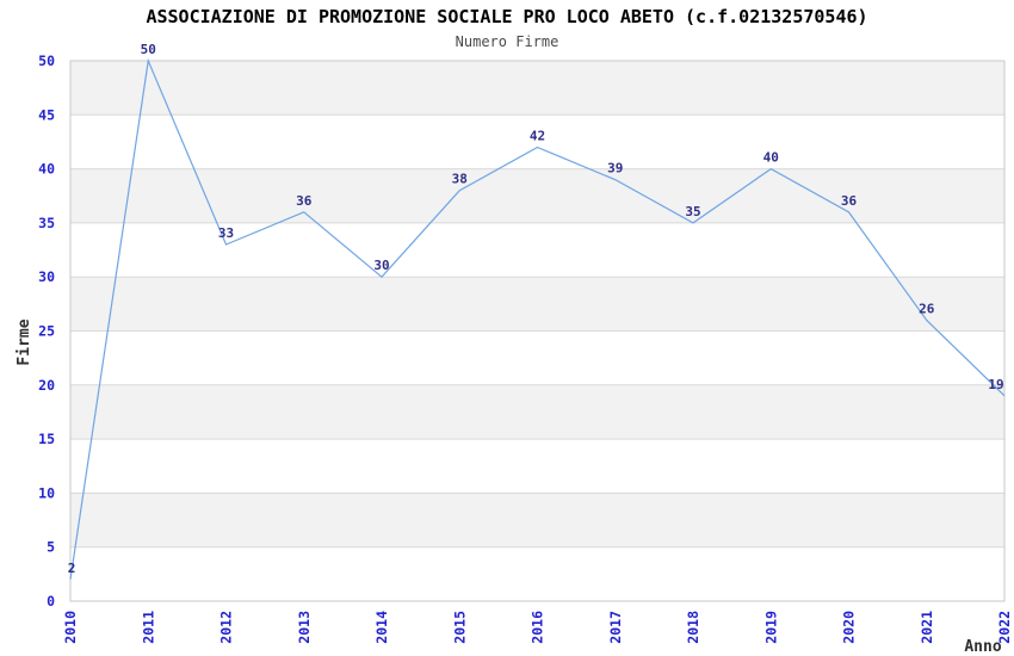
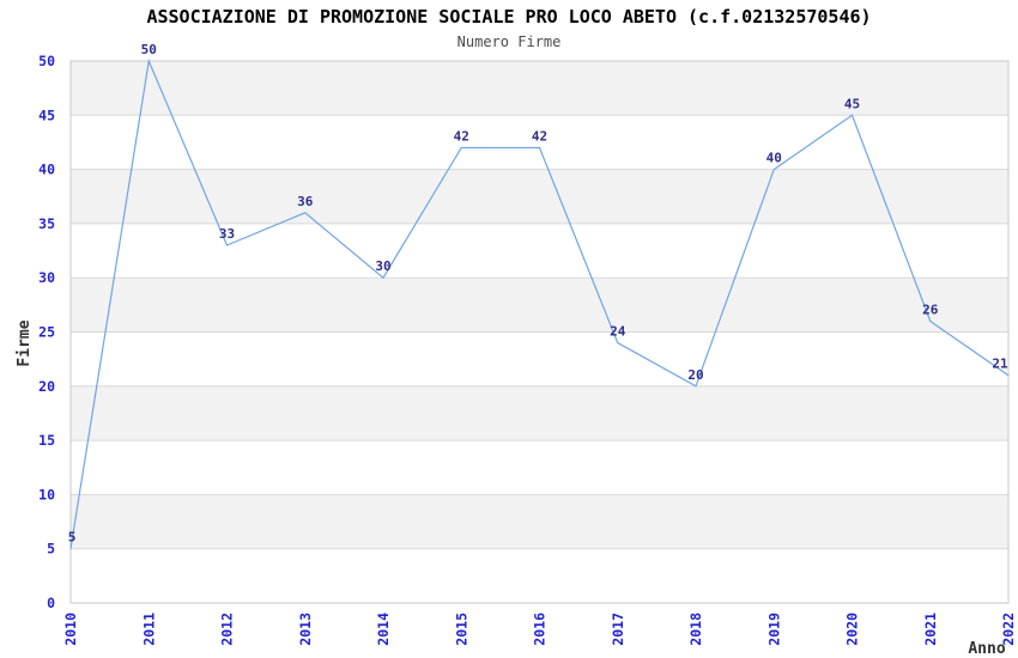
2010: 2 -> 5
2015: 38 -> 42
2017: 39 -> 24
2018: 35 -> 20
2020: 36 -> 45
2022: 19 -> 21
